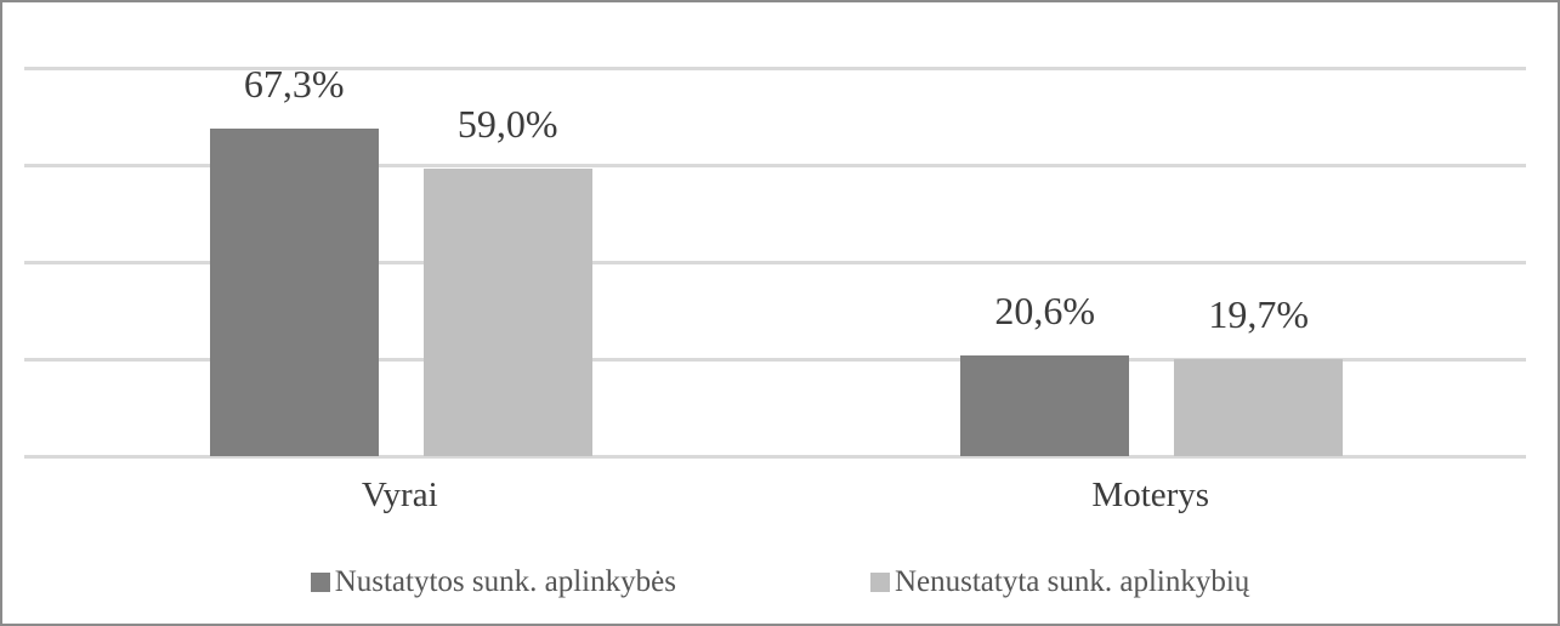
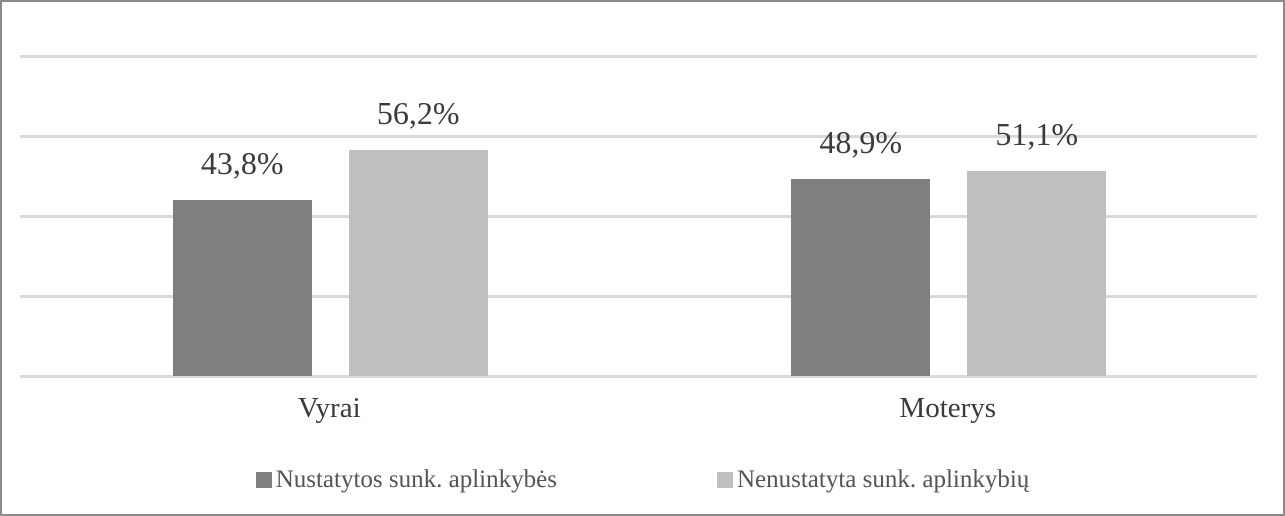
Nustatytos sunk. aplinkybės/Vyrai: 67,3% -> 43,8%
Nenustatyta sunk. aplinkybių/Vyrai: 59,0% -> 56,2%
Nustatytos sunk. aplinkybės/Moterys: 20,6% -> 48,9%
Nenustatyta sunk. aplinkybių/Moterys: 19,7% -> 51,1%
